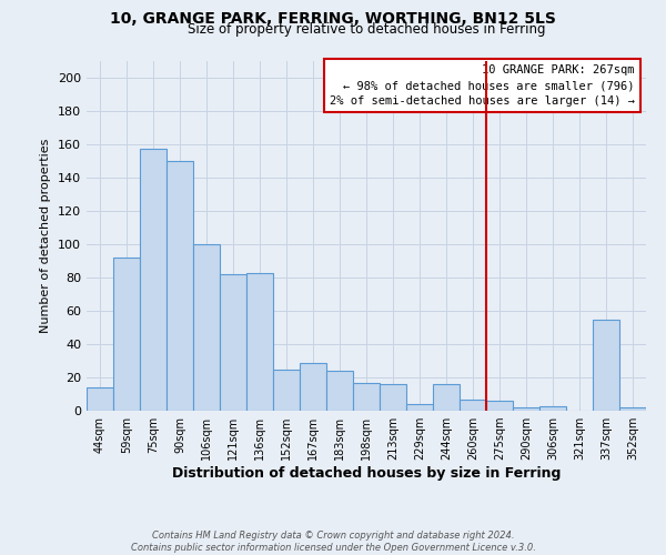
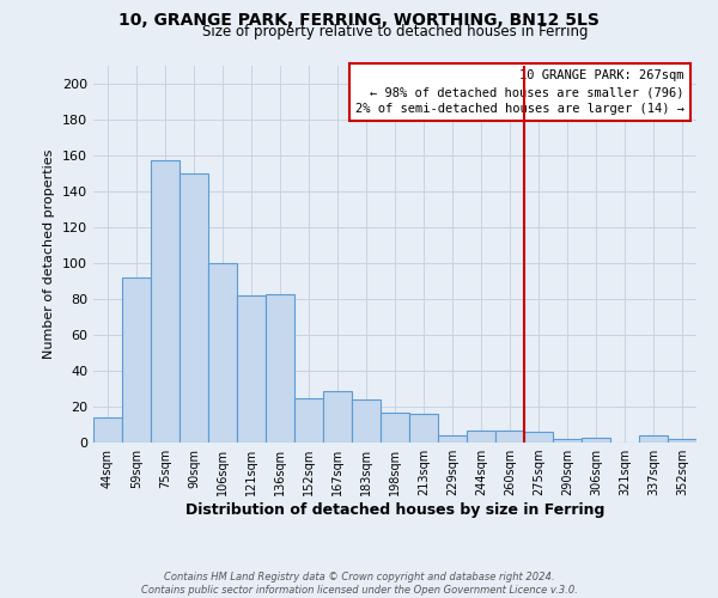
244sqm: 16 -> 7
337sqm: 55 -> 4
